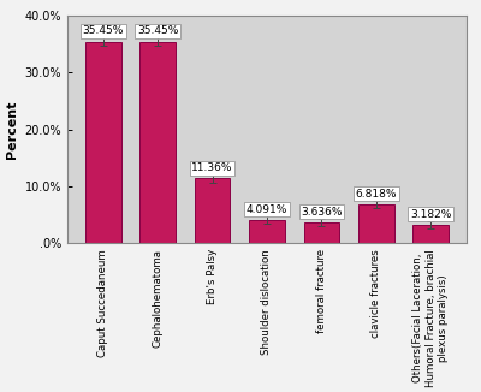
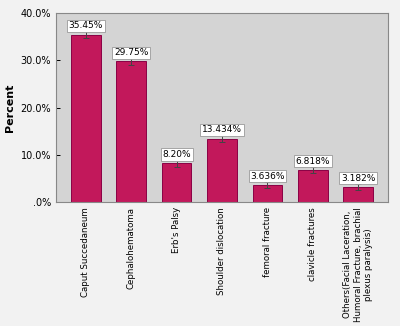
Cephalohematoma: 35.45% -> 29.75%
Erb's Palsy: 11.36% -> 8.20%
Shoulder dislocation: 4.091% -> 13.434%
